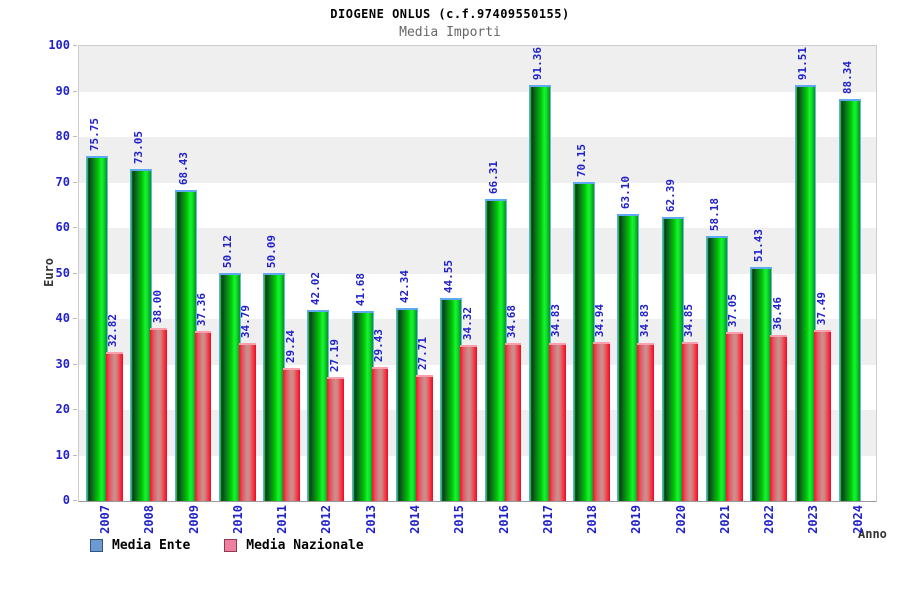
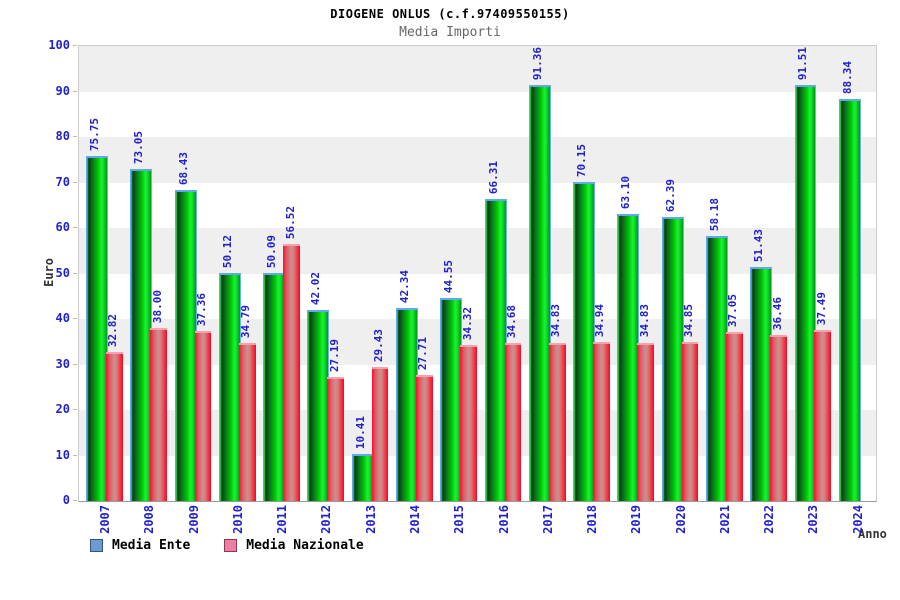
Media Nazionale/2011: 29.24 -> 56.52
Media Ente/2013: 41.68 -> 10.41
